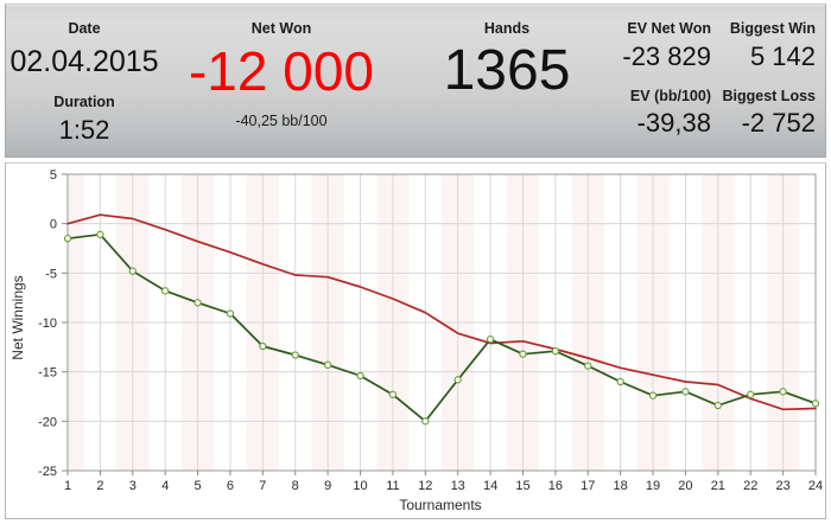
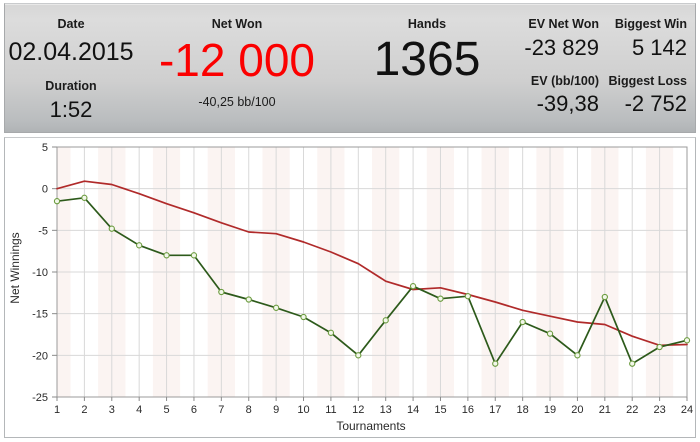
Net Winnings/6: -9 -> -8
Net Winnings/17: -14 -> -21
Net Winnings/20: -17 -> -20
Net Winnings/21: -18 -> -13
Net Winnings/22: -17 -> -21
Net Winnings/23: -17 -> -19
